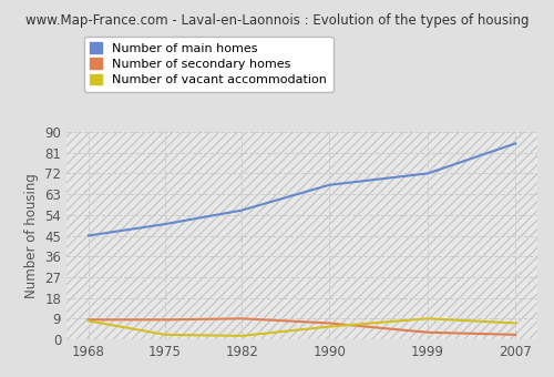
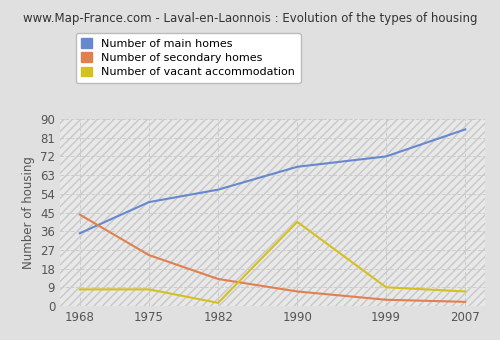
Number of main homes/1968: 45 -> 35
Number of secondary homes/1968: 8.5 -> 44.0
Number of secondary homes/1975: 8.5 -> 24.5
Number of vacant accommodation/1975: 2.0 -> 8.0
Number of secondary homes/1982: 9.0 -> 13.0
Number of vacant accommodation/1990: 5.5 -> 40.5
